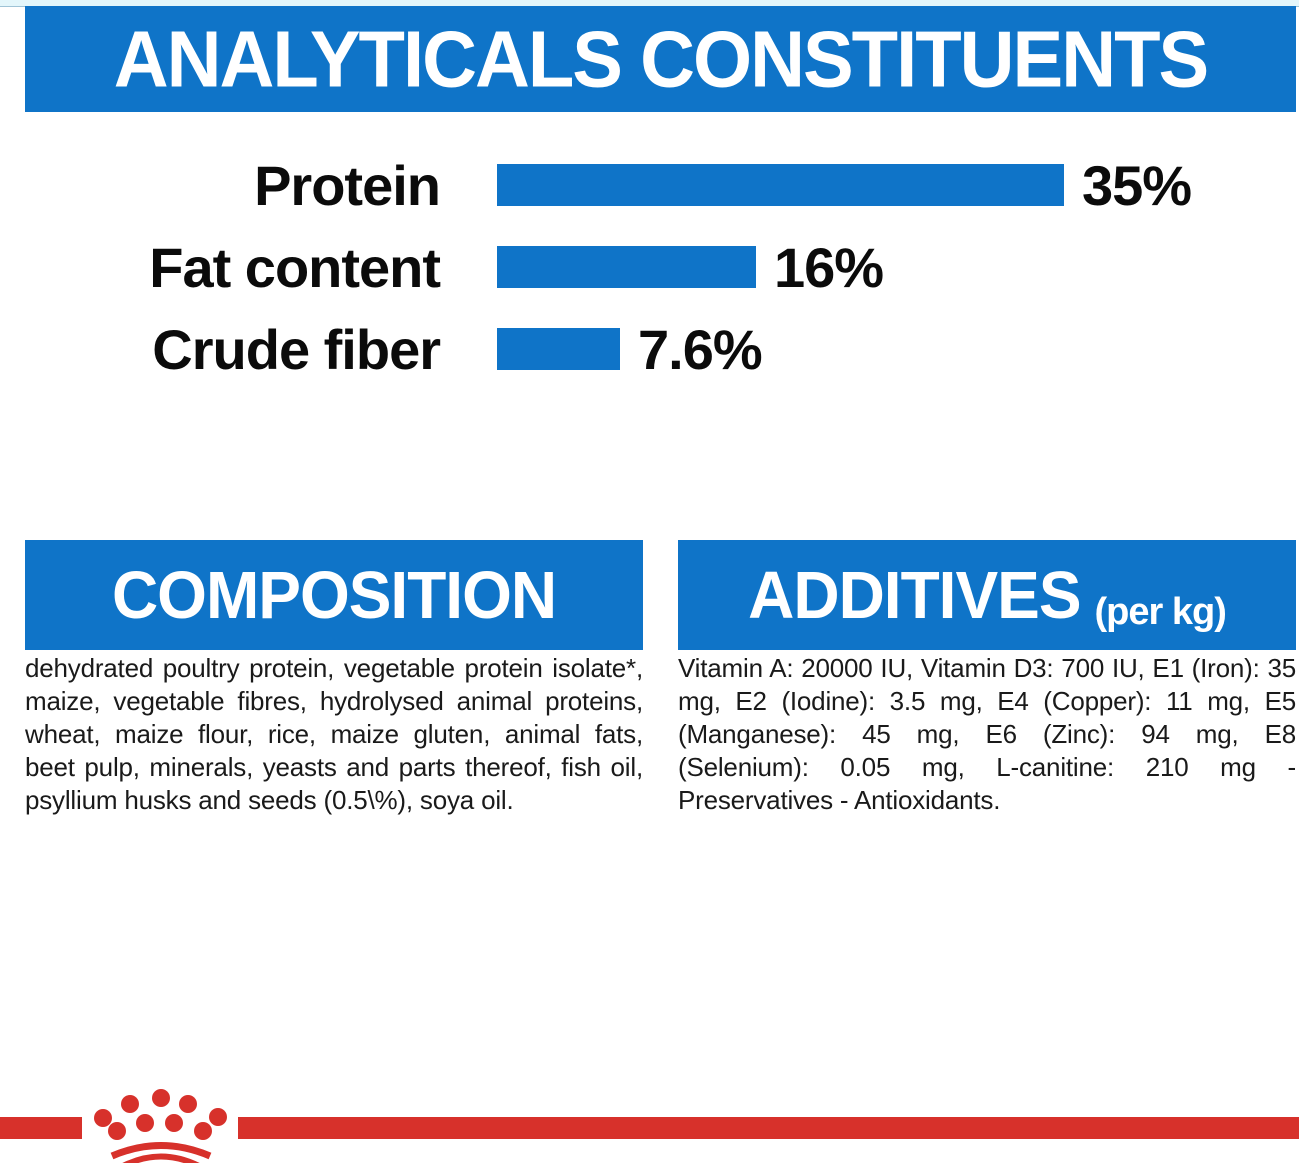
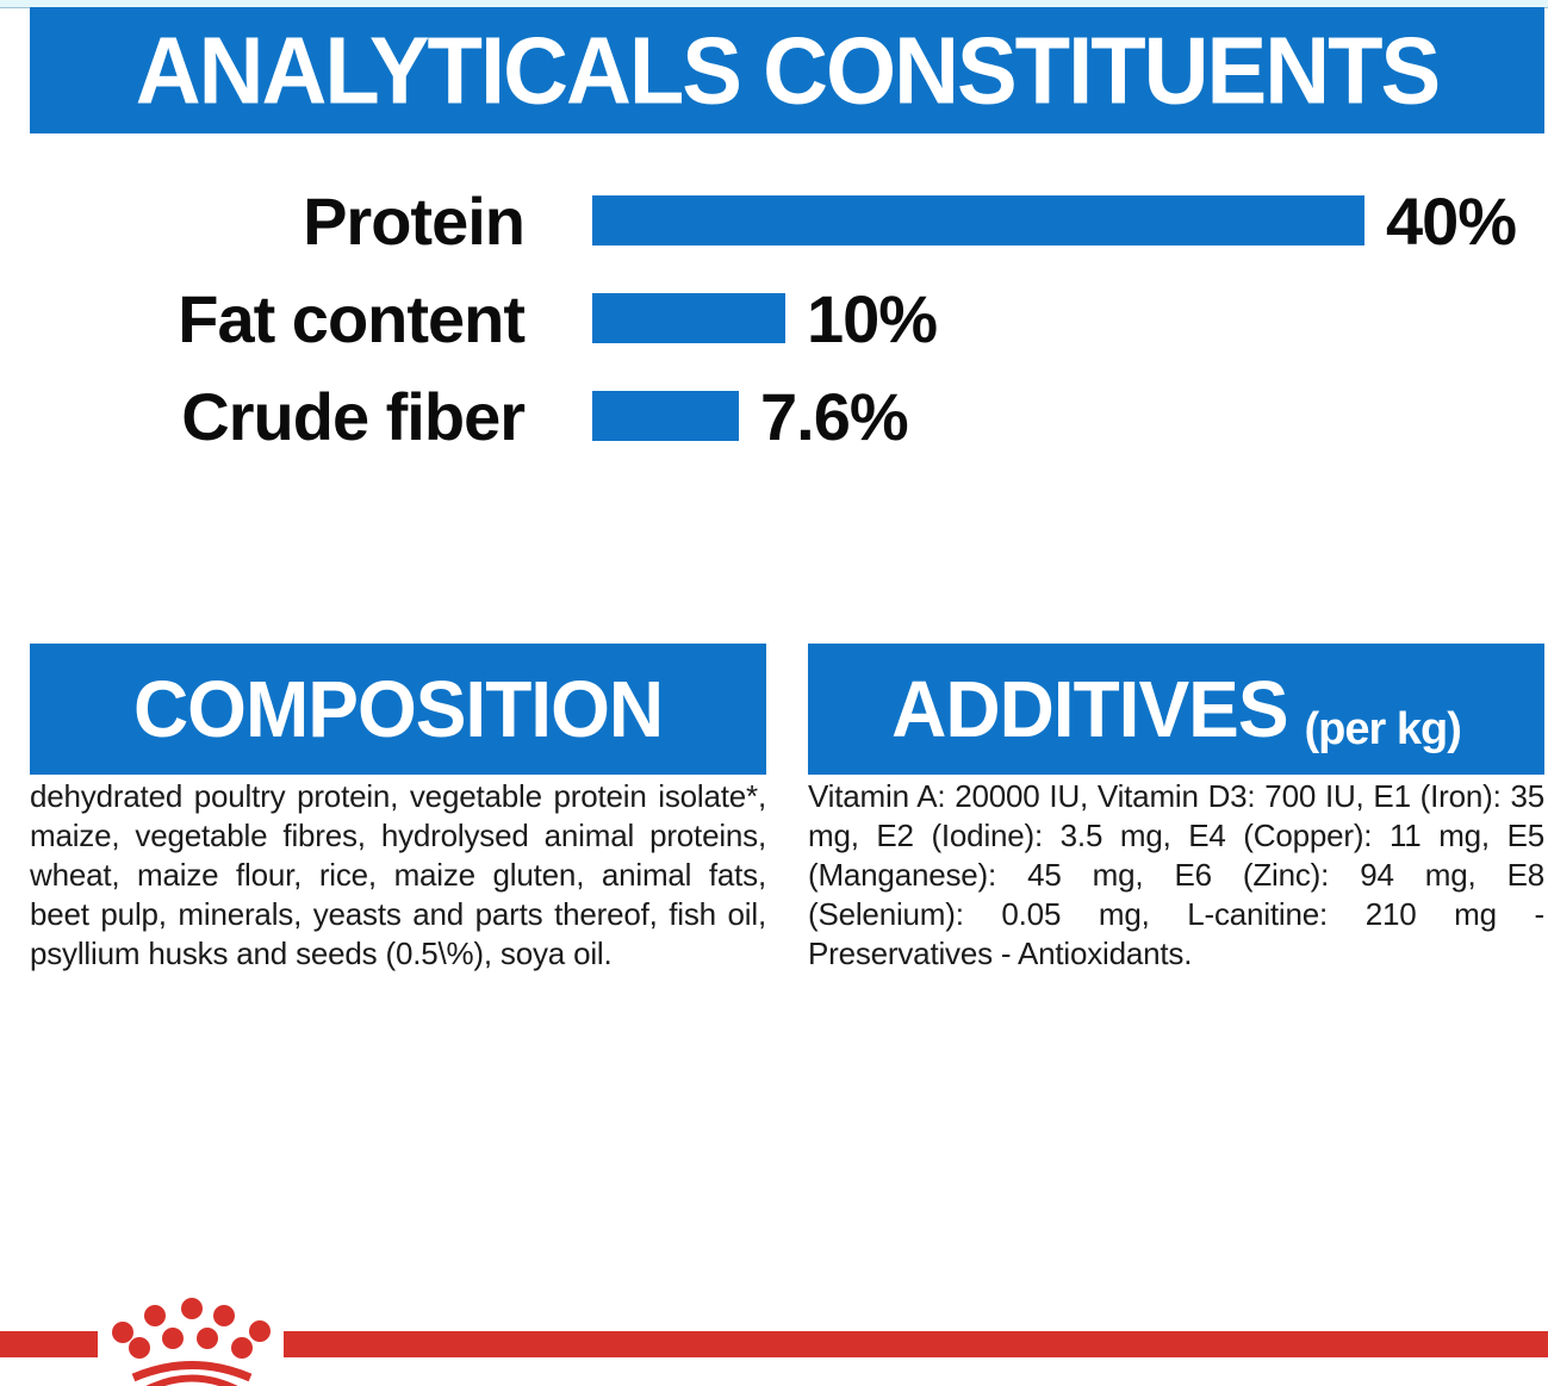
Protein: 35% -> 40%
Fat content: 16% -> 10%
